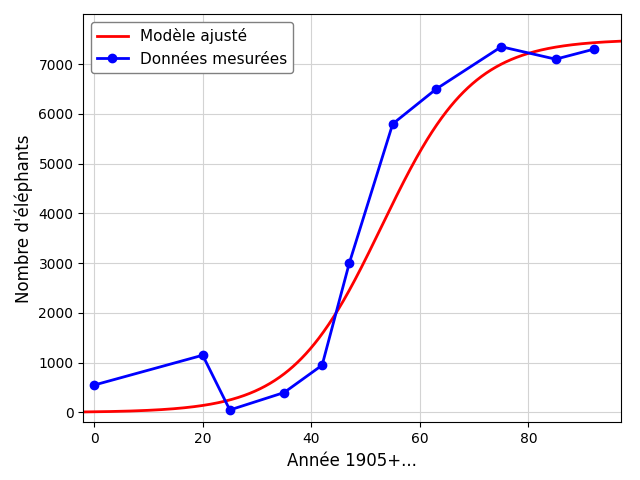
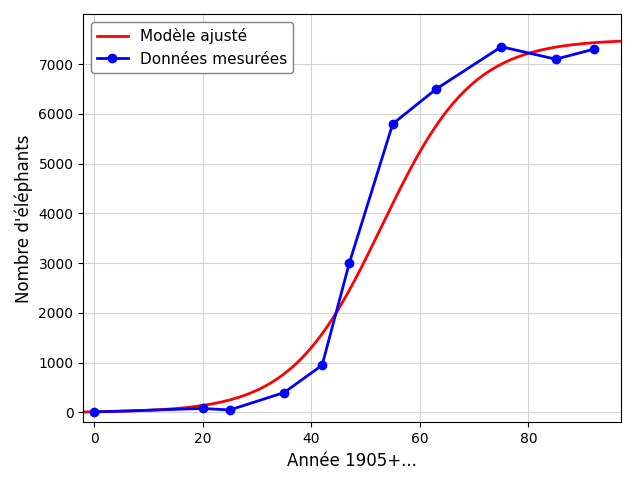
Données mesurées/0: 550 -> 10
Données mesurées/20: 1150 -> 80
